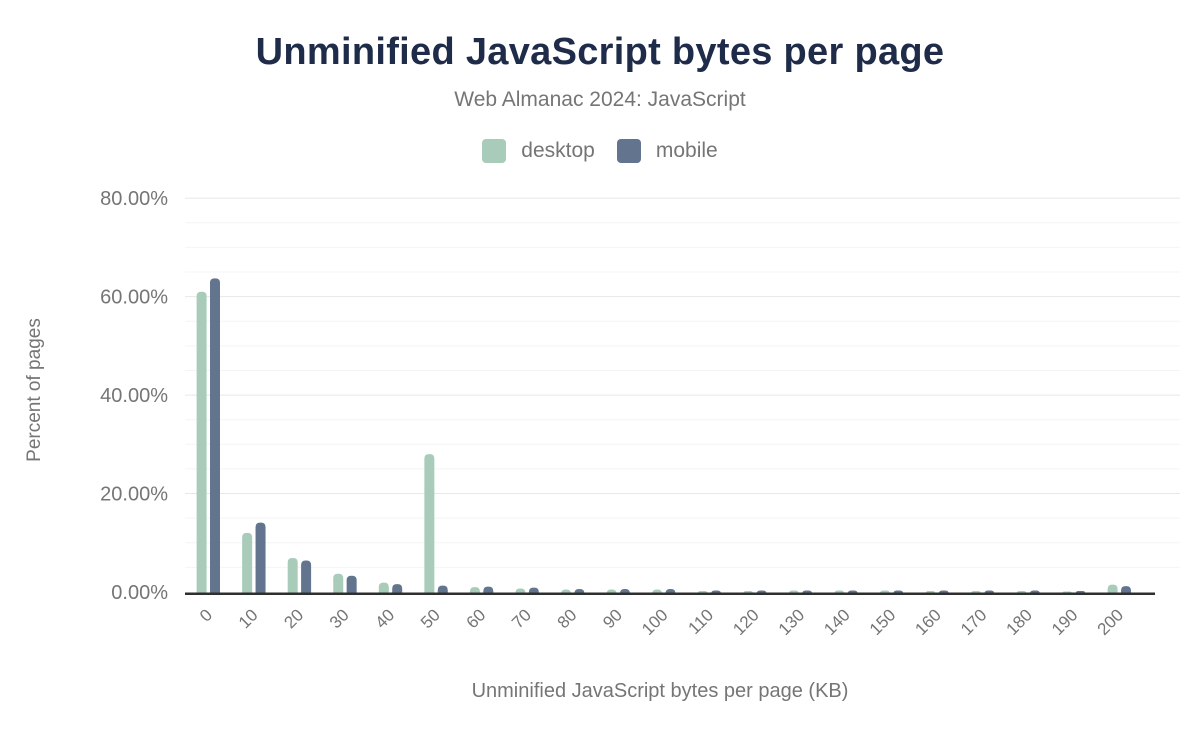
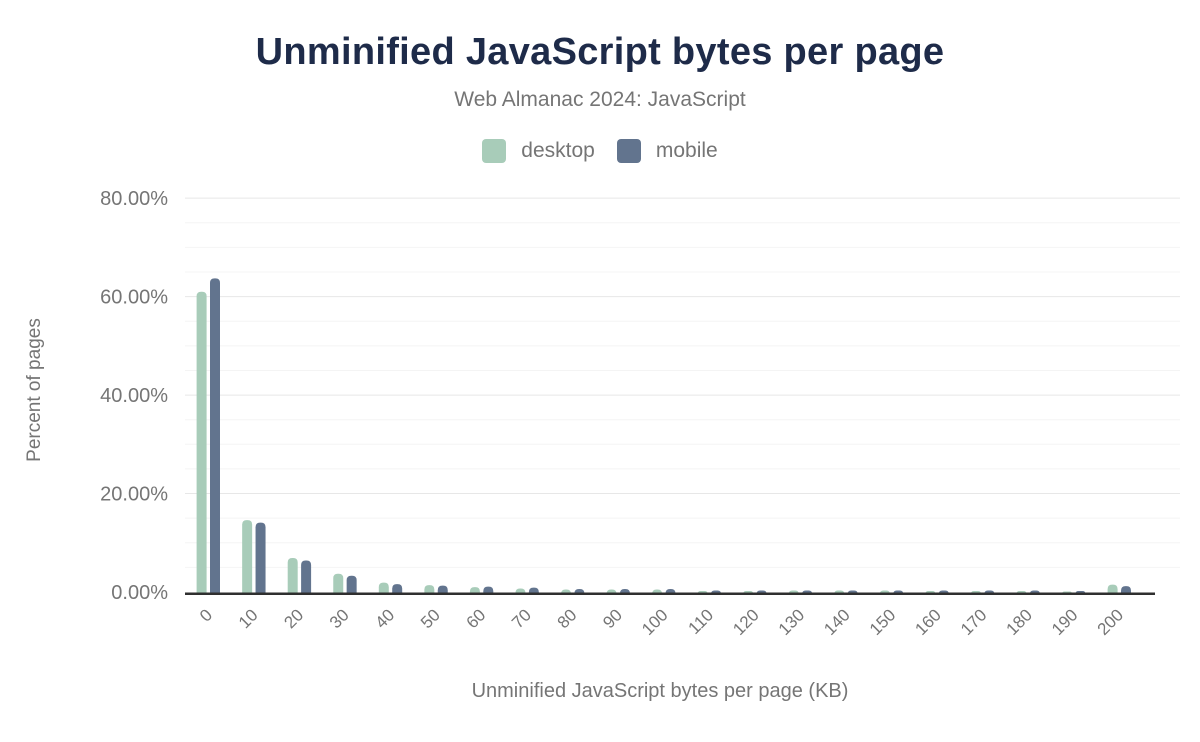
desktop/10: 12% -> 15%
desktop/50: 28% -> 1%
